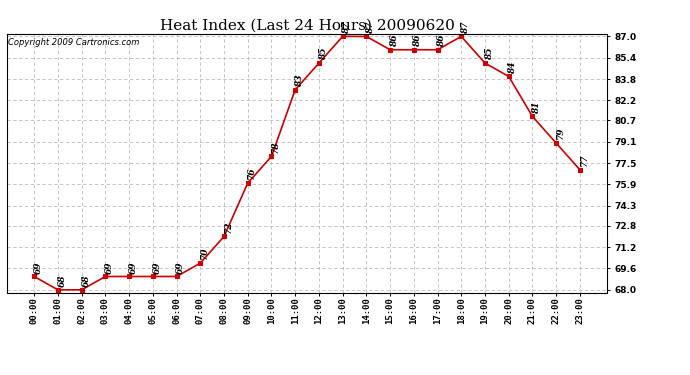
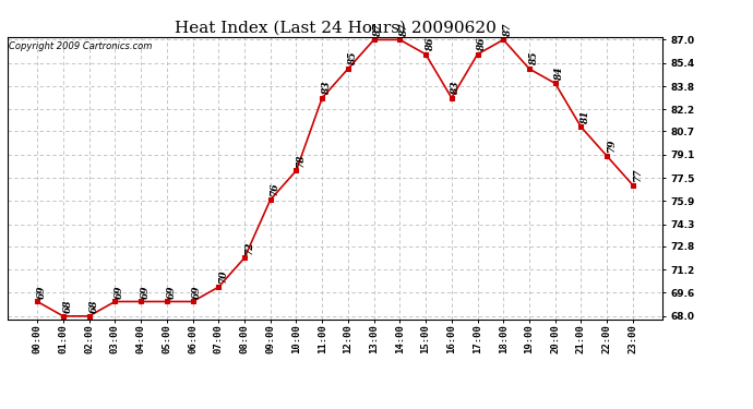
16:00: 86 -> 83
